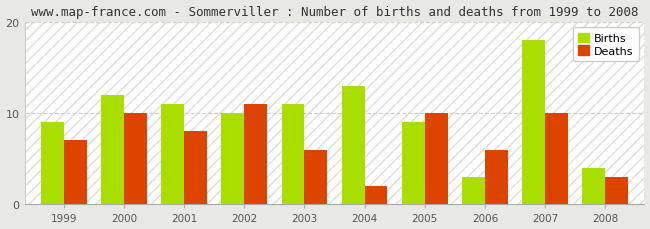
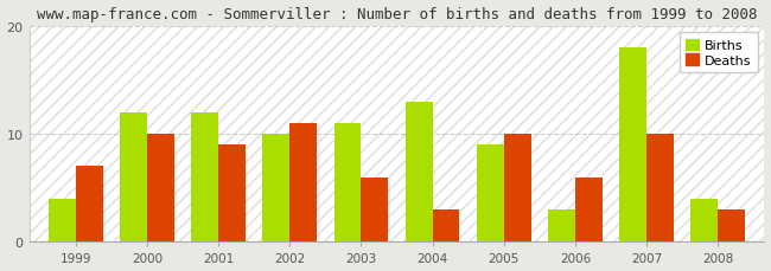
Births/1999: 9 -> 4
Births/2001: 11 -> 12
Deaths/2001: 8 -> 9
Deaths/2004: 2 -> 3
